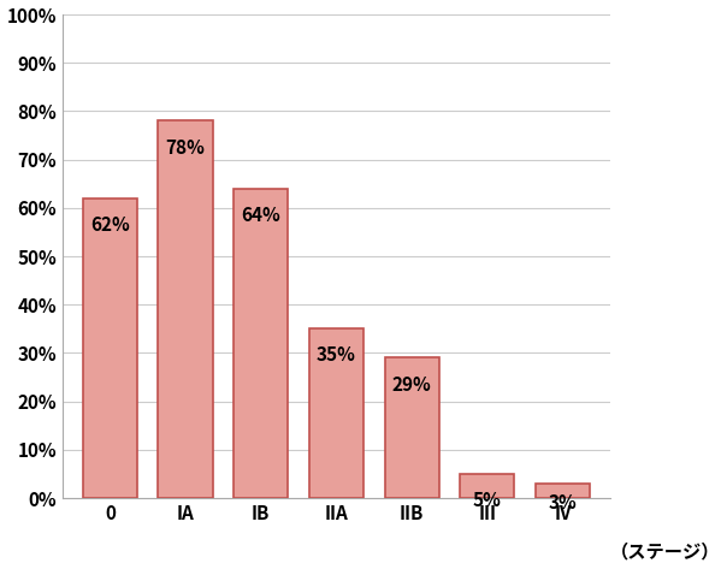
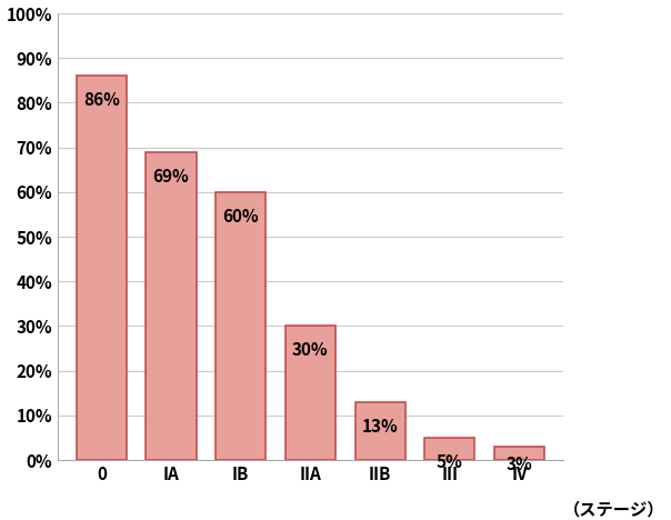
0: 62% -> 86%
IA: 78% -> 69%
IB: 64% -> 60%
IIA: 35% -> 30%
IIB: 29% -> 13%
